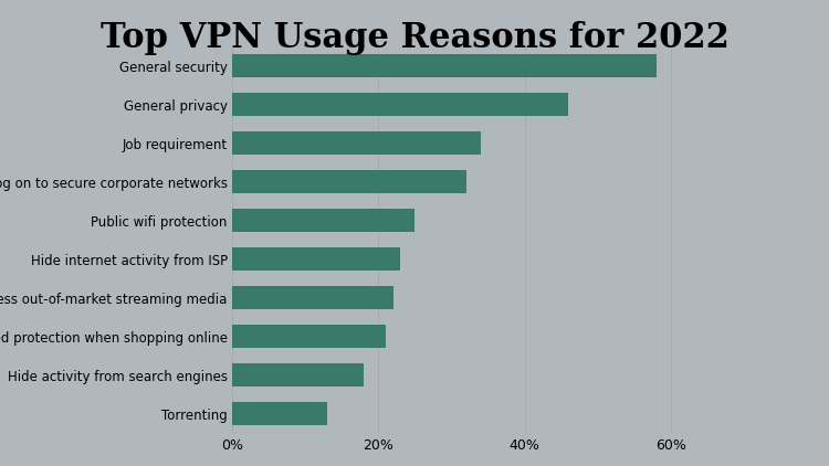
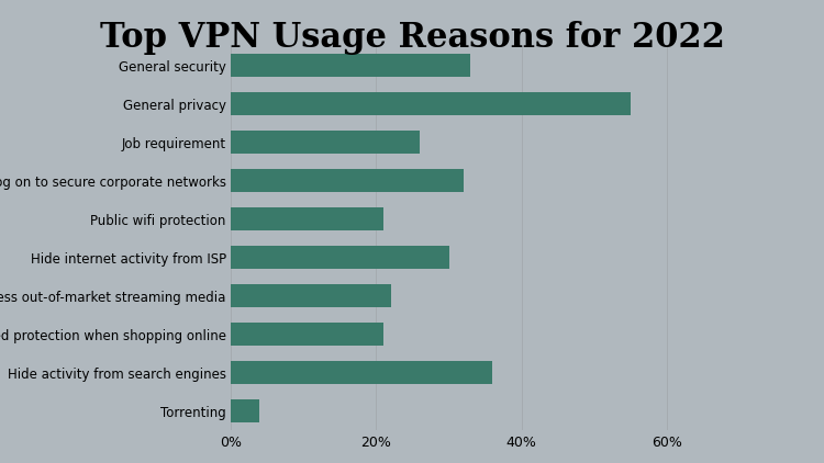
General security: 58% -> 33%
General privacy: 46% -> 55%
Job requirement: 34% -> 26%
Public wifi protection: 25% -> 21%
Hide internet activity from ISP: 23% -> 30%
Hide activity from search engines: 18% -> 36%
Torrenting: 13% -> 4%
